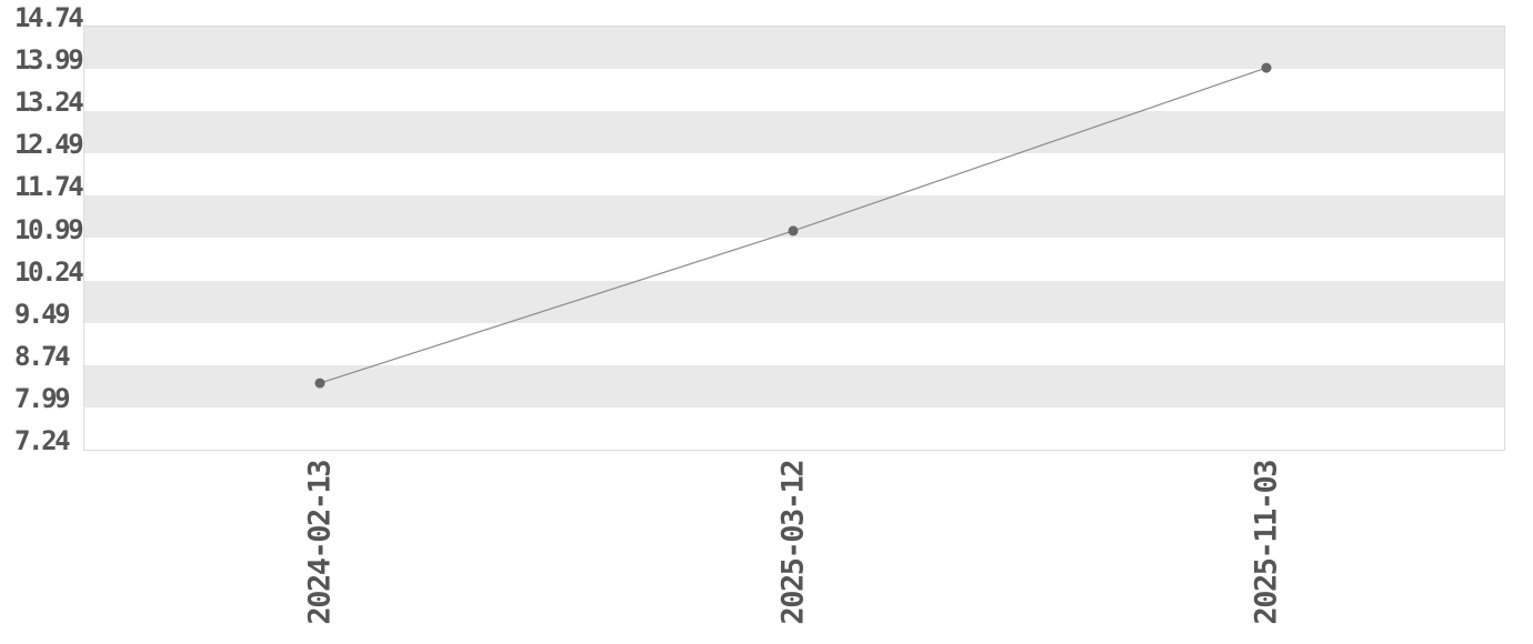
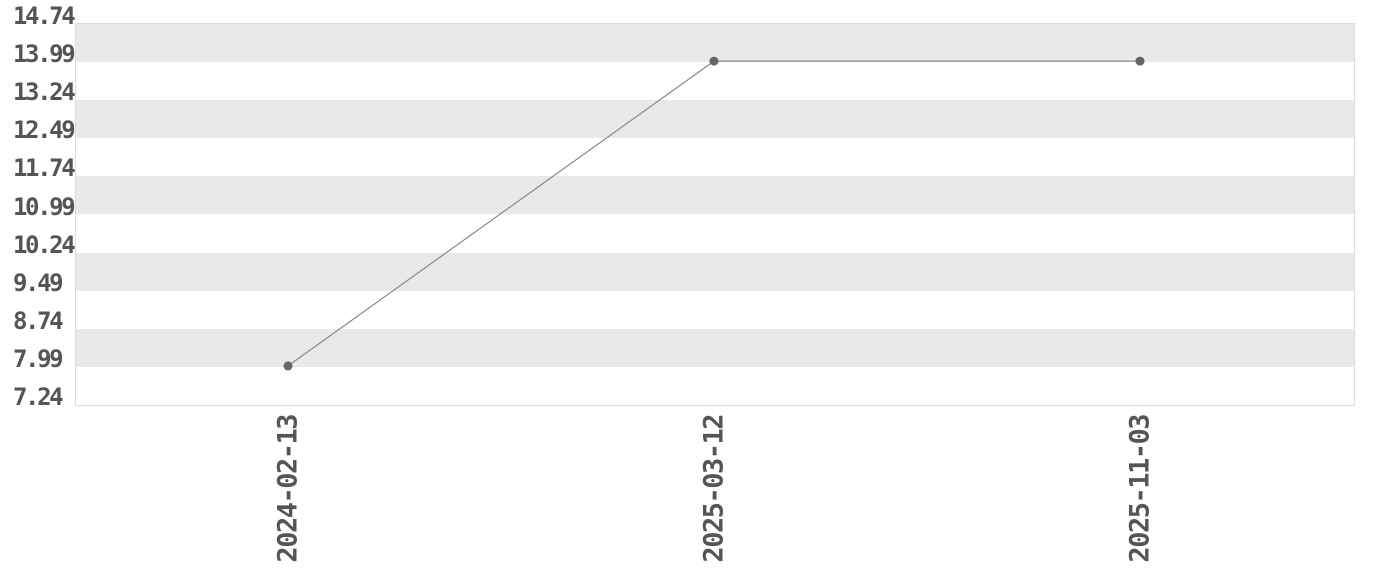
2024-02-13: 8.4 -> 8.0
2025-03-12: 11.1 -> 14.0
